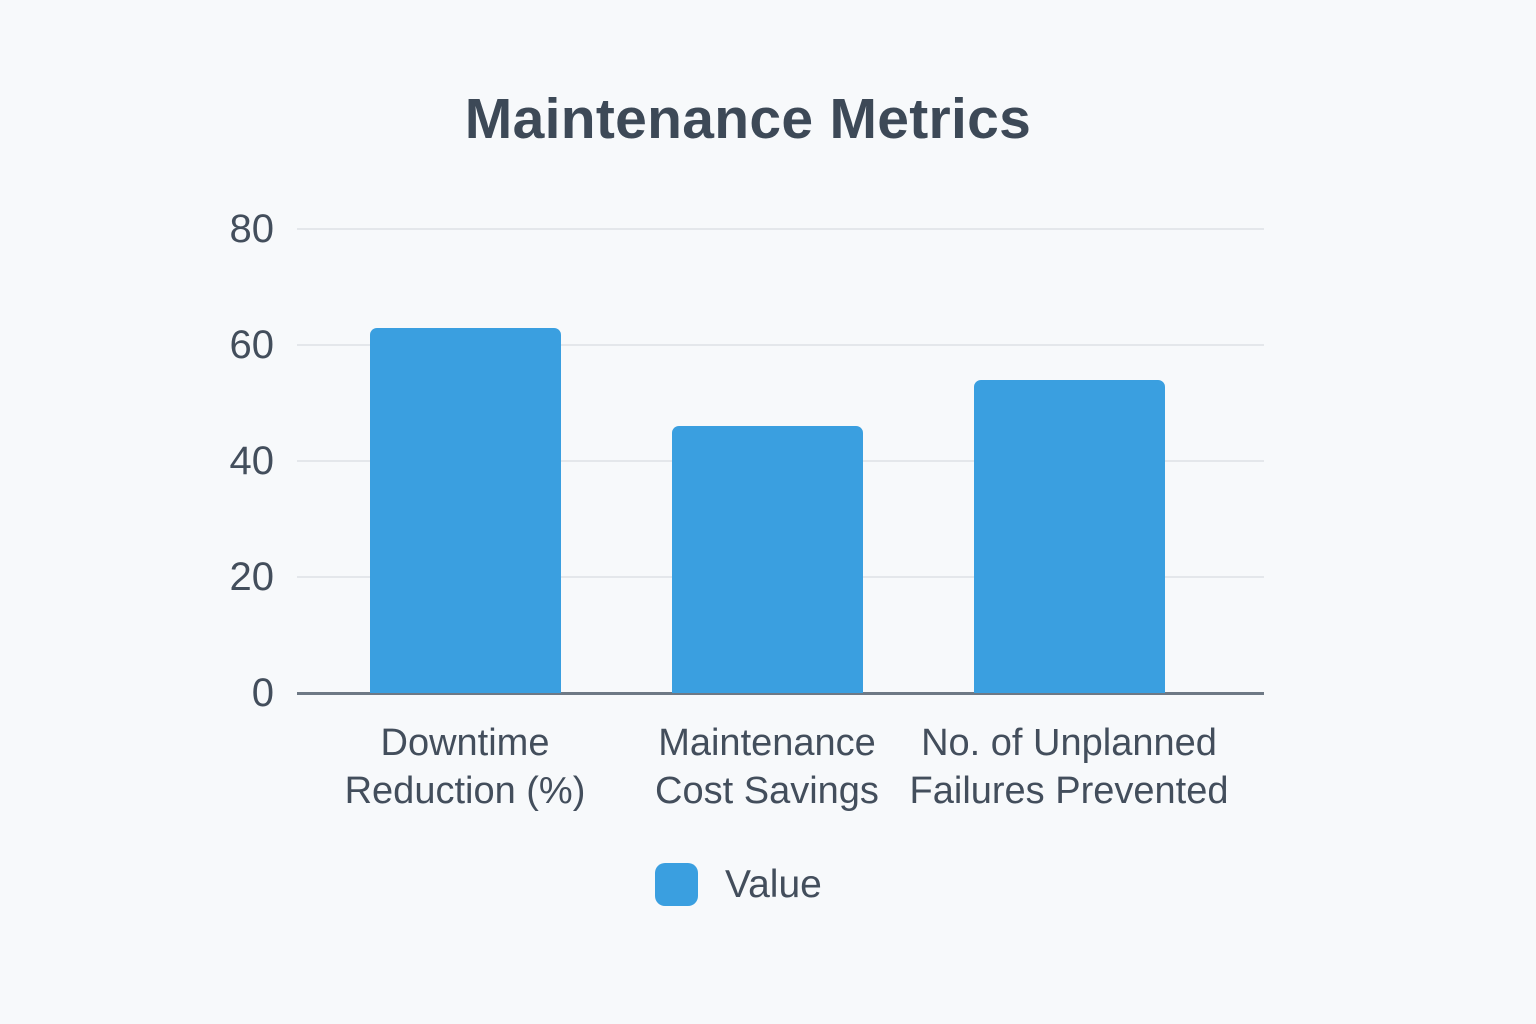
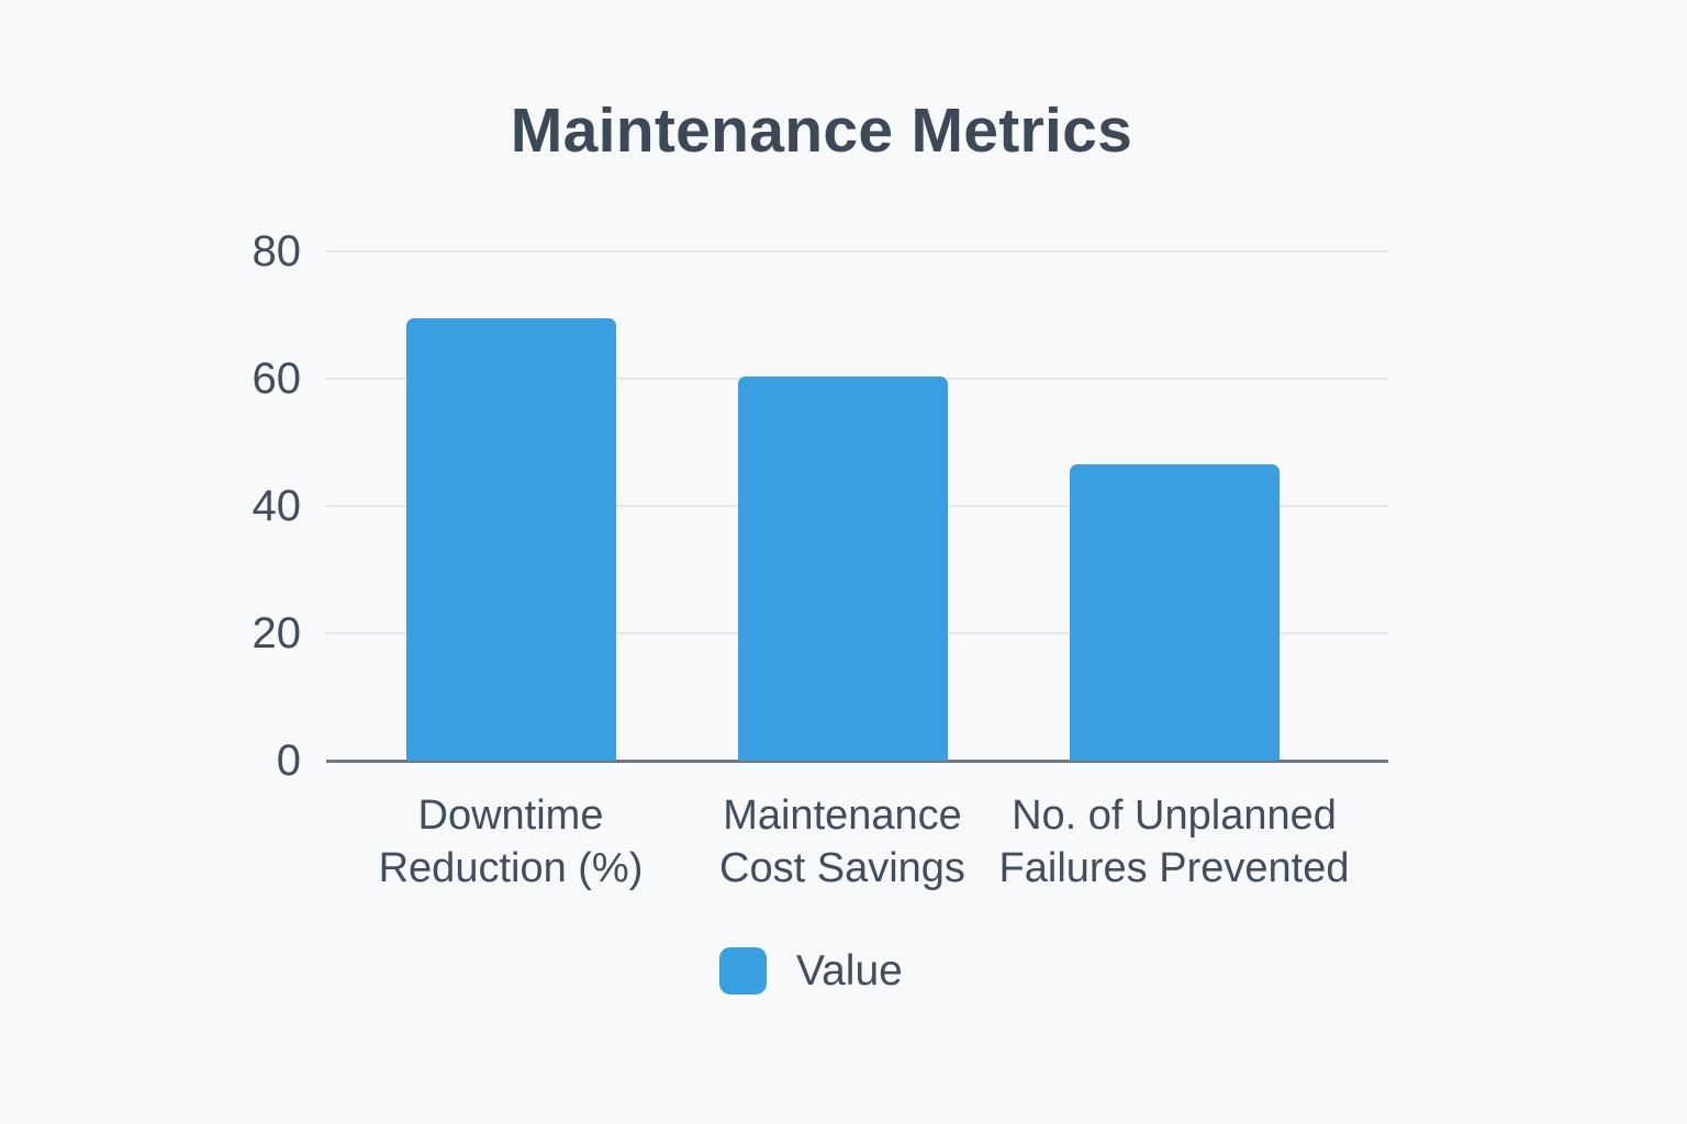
Downtime Reduction (%): 63 -> 70
Maintenance Cost Savings: 46 -> 60
No. of Unplanned Failures Prevented: 54 -> 46
